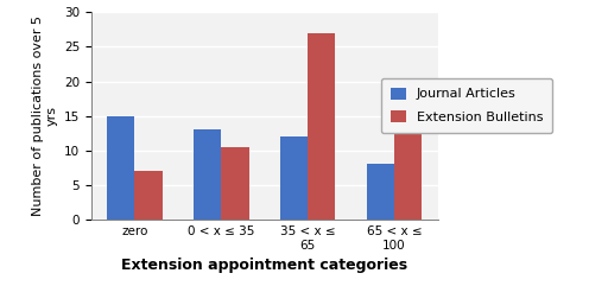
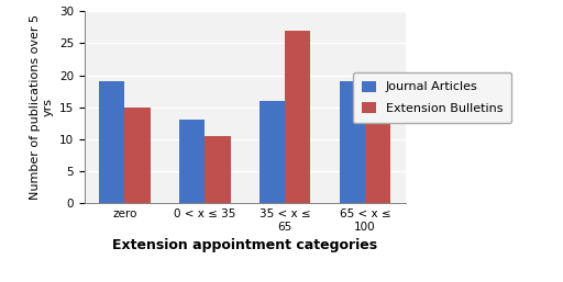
Journal Articles/zero: 15 -> 19
Extension Bulletins/zero: 7.0 -> 15.0
Journal Articles/35 < x ≤ 65: 12 -> 16
Journal Articles/65 < x ≤ 100: 8 -> 19
